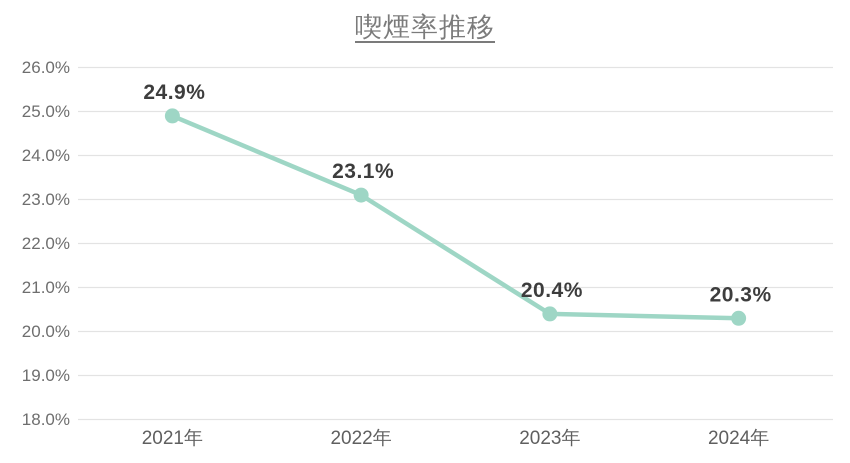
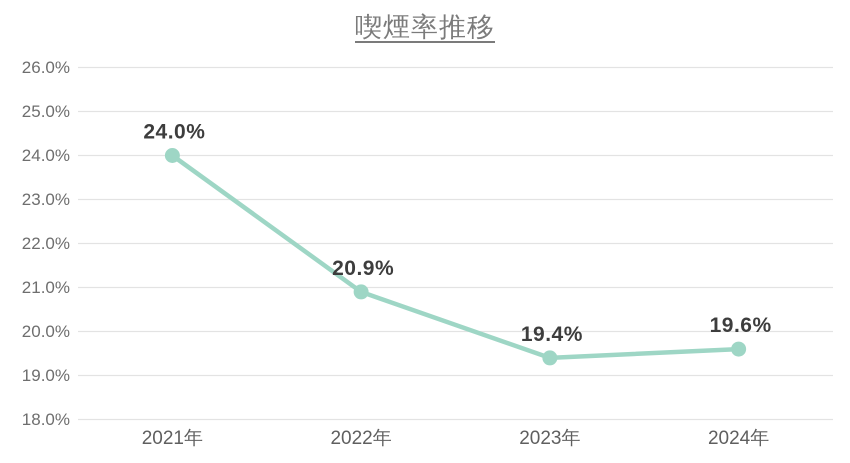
2021年: 24.9% -> 24.0%
2022年: 23.1% -> 20.9%
2023年: 20.4% -> 19.4%
2024年: 20.3% -> 19.6%
